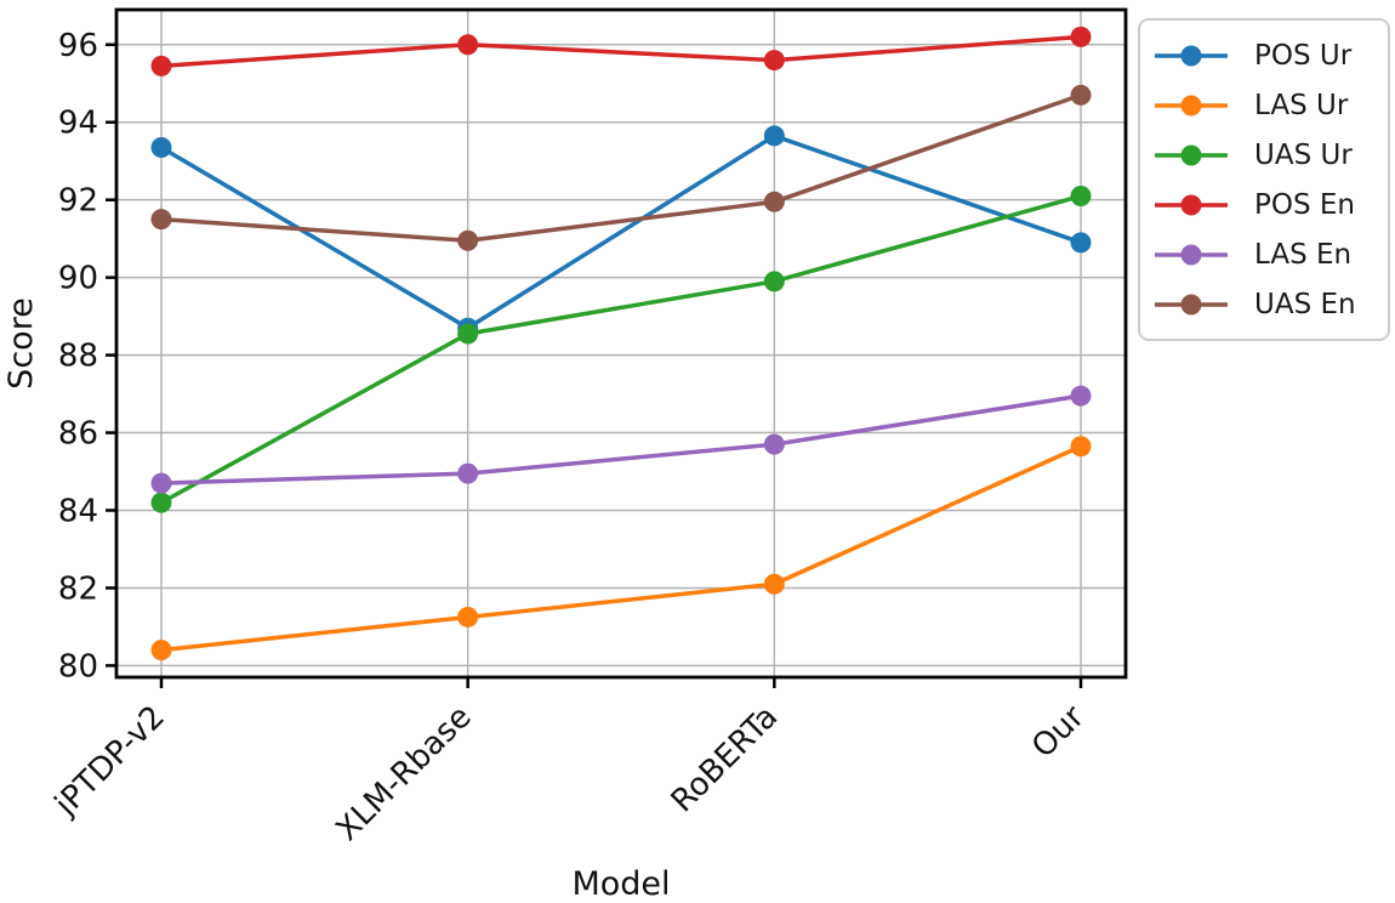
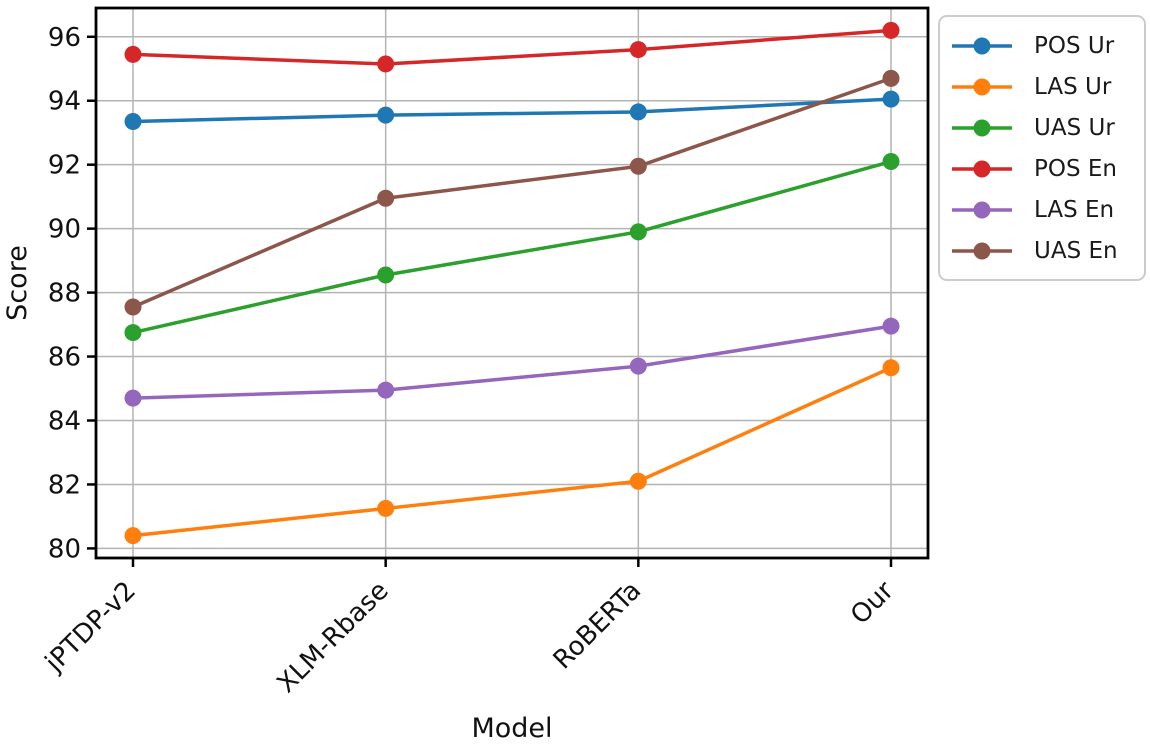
UAS Ur/jPTDP-v2: 84.2 -> 86.8
UAS En/jPTDP-v2: 91.5 -> 87.5
POS Ur/XLM-Rbase: 88.7 -> 93.5
POS En/XLM-Rbase: 96.0 -> 95.2
POS Ur/Our: 90.9 -> 94.0
